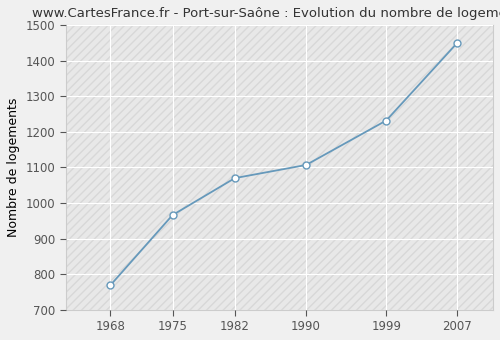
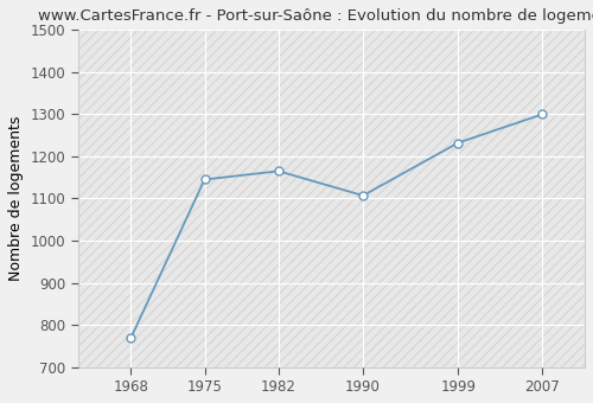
1975: 966 -> 1145
1982: 1070 -> 1165
2007: 1451 -> 1300
